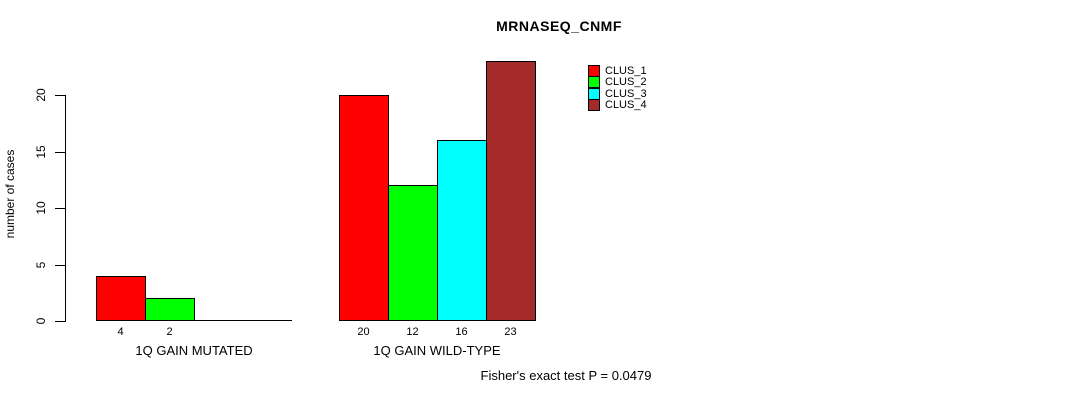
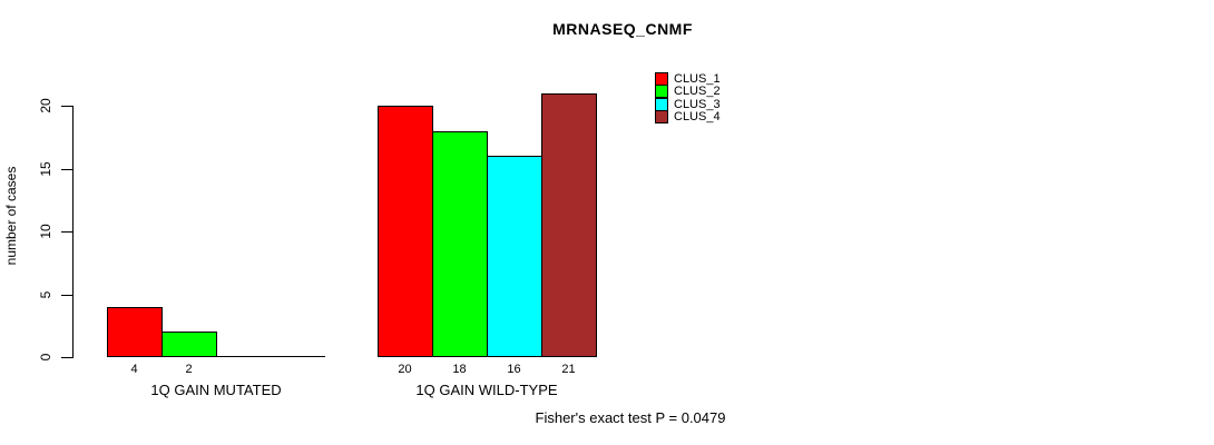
CLUS_2/1Q GAIN WILD-TYPE: 12 -> 18
CLUS_4/1Q GAIN WILD-TYPE: 23 -> 21
